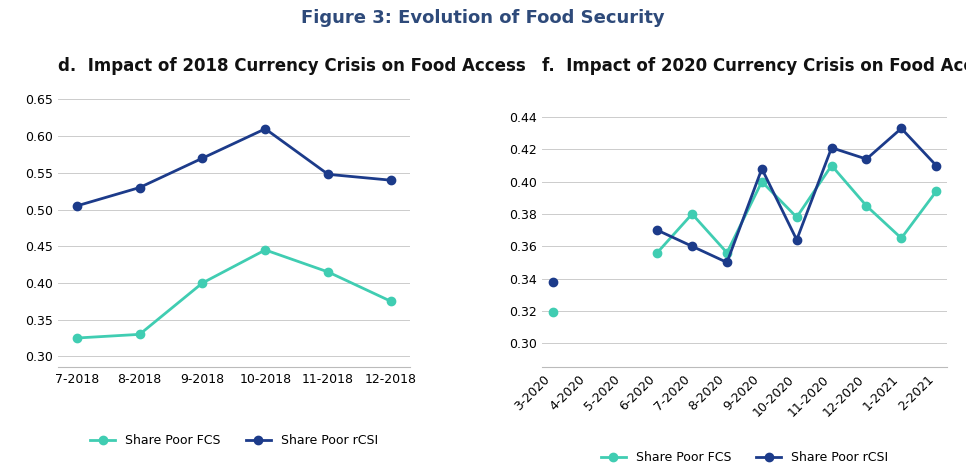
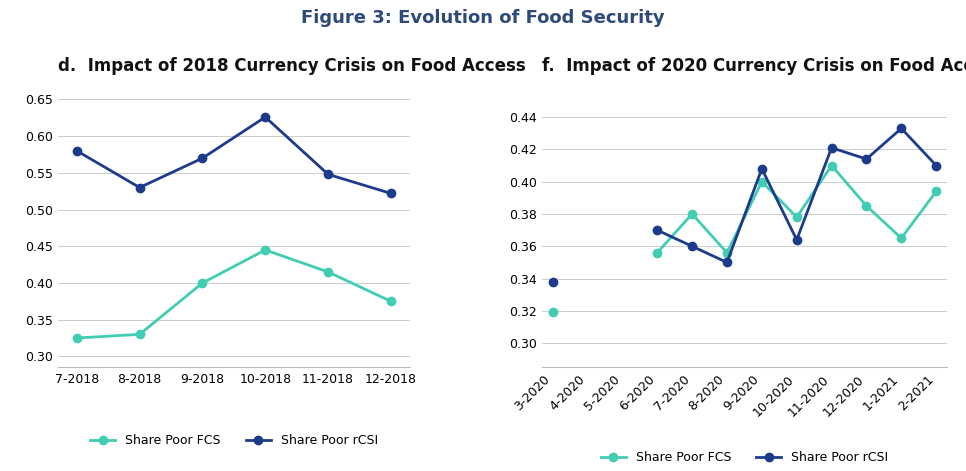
d. Impact of 2018 Currency Crisis on Food Access/Share Poor rCSI/7-2018: 0.505 -> 0.580
d. Impact of 2018 Currency Crisis on Food Access/Share Poor rCSI/10-2018: 0.610 -> 0.626
d. Impact of 2018 Currency Crisis on Food Access/Share Poor rCSI/12-2018: 0.540 -> 0.522
